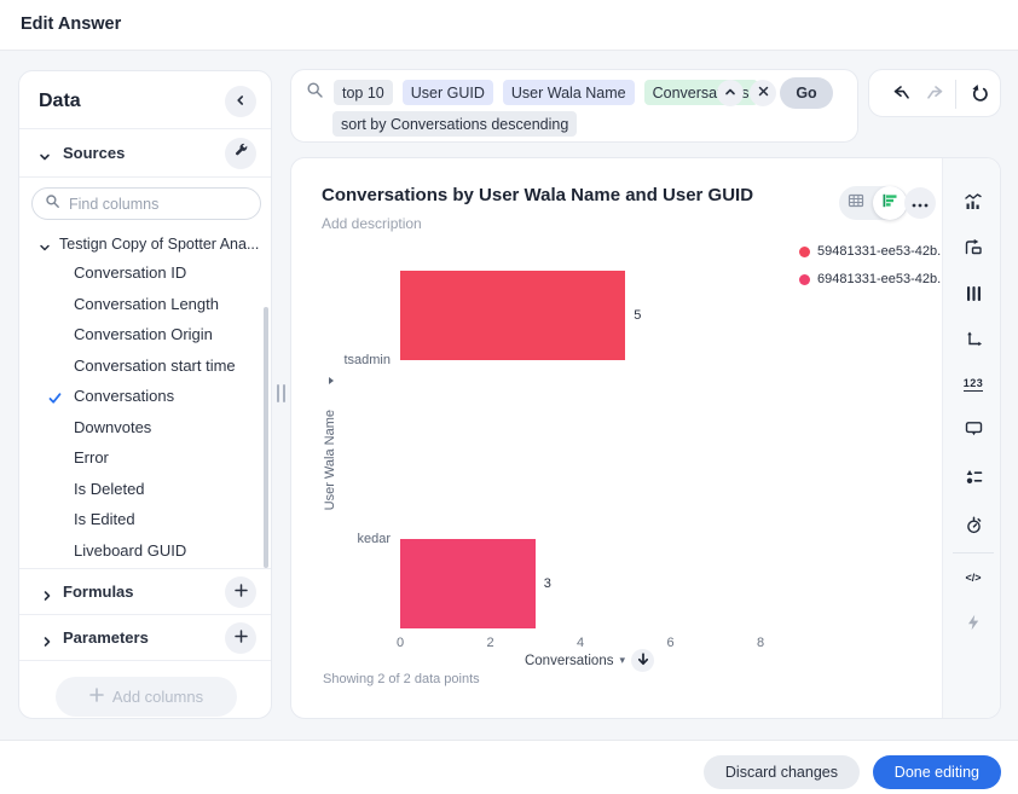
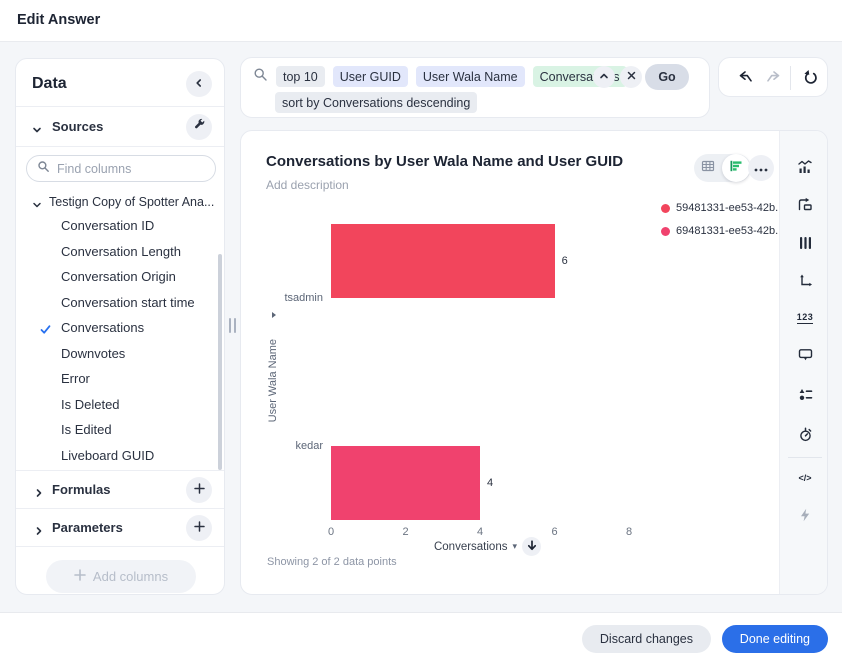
59481331-ee53-42b.../tsadmin: 5 -> 6
69481331-ee53-42b.../kedar: 3 -> 4
